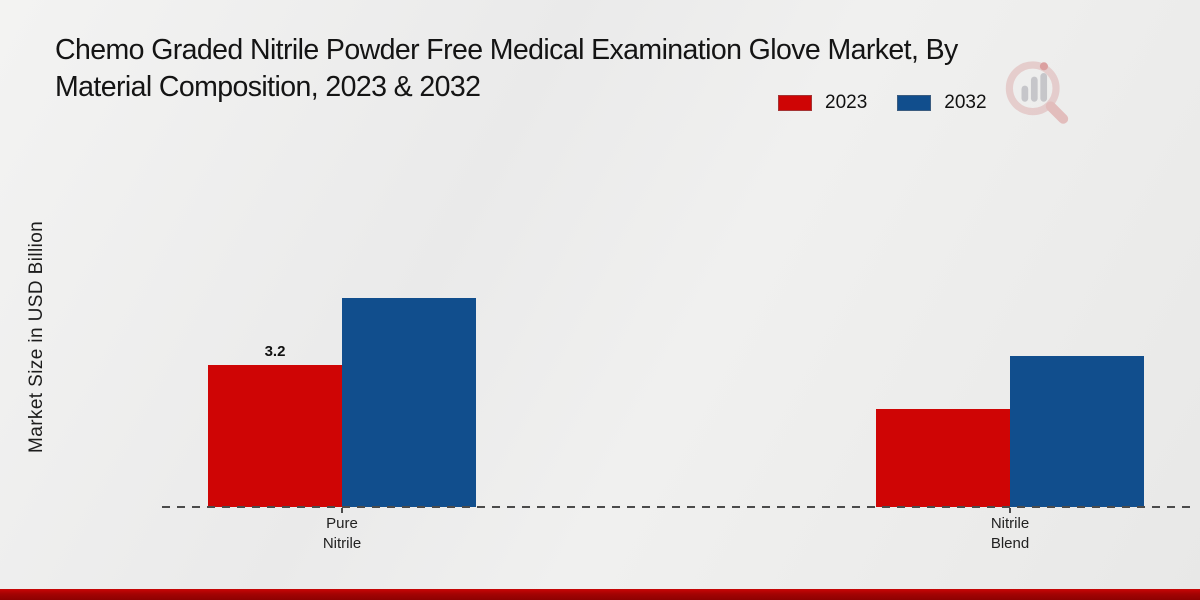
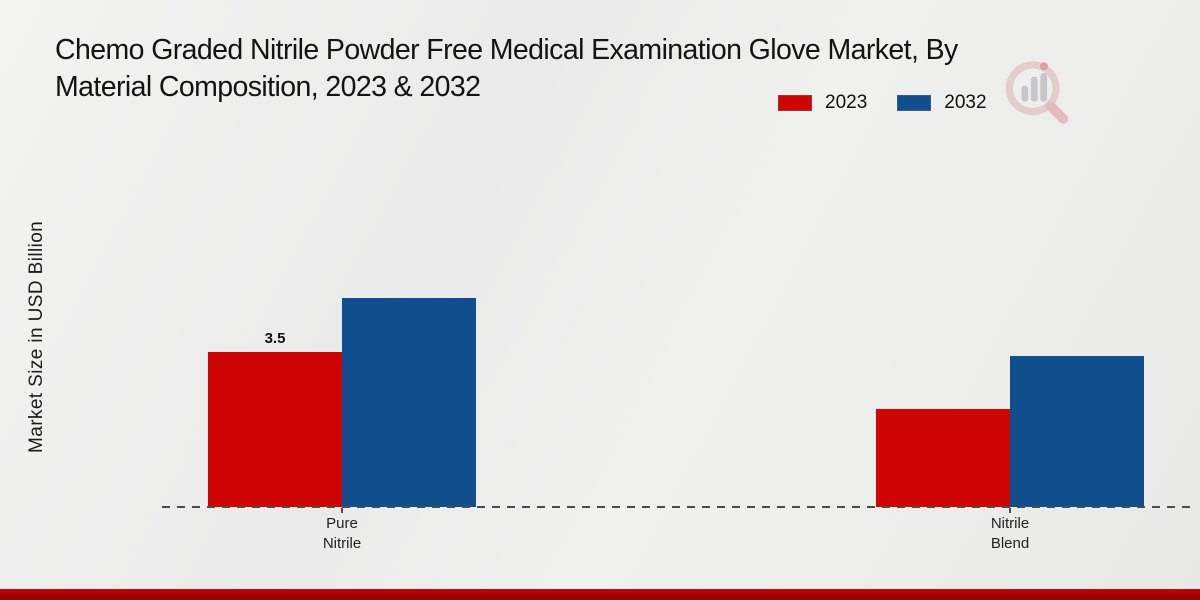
2023/Pure Nitrile: 3.2 -> 3.5
